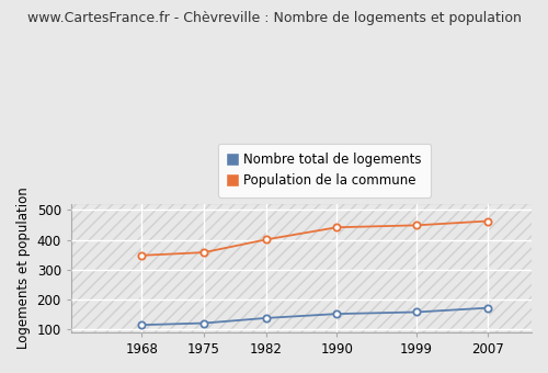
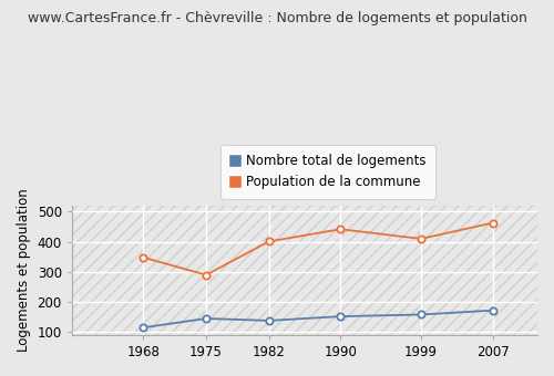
Nombre total de logements/1975: 121 -> 145
Population de la commune/1975: 358 -> 290
Population de la commune/1999: 449 -> 410
